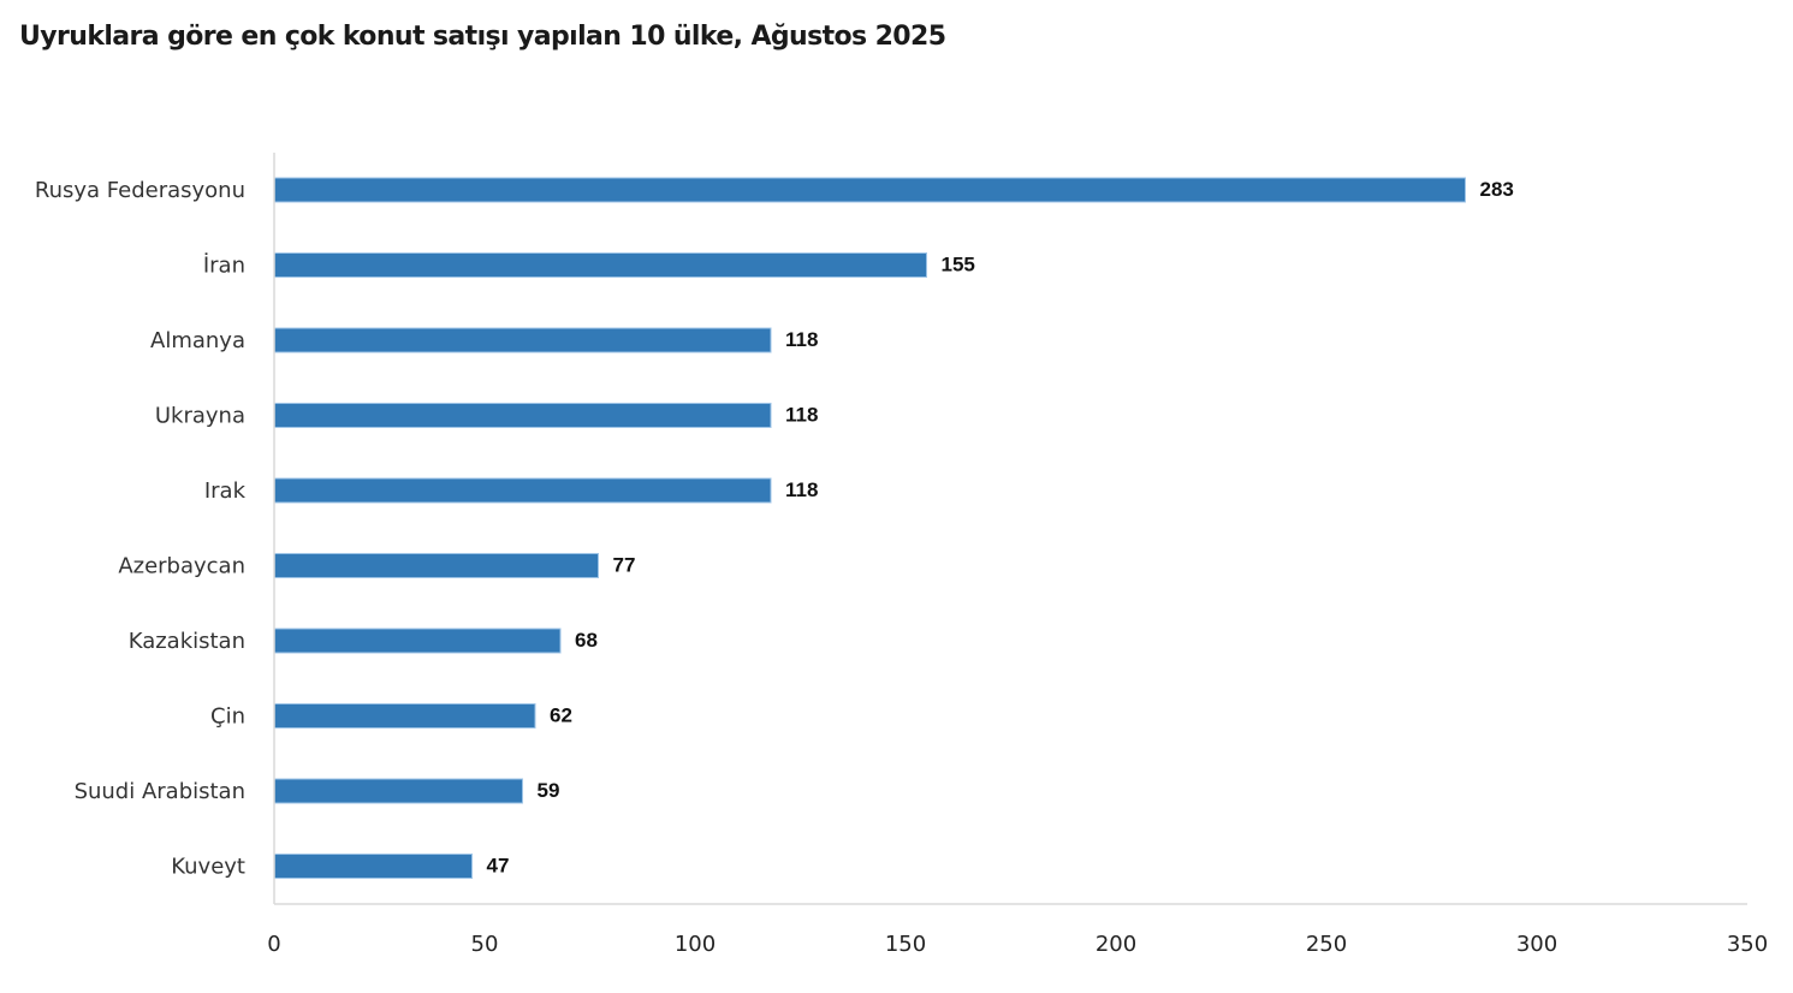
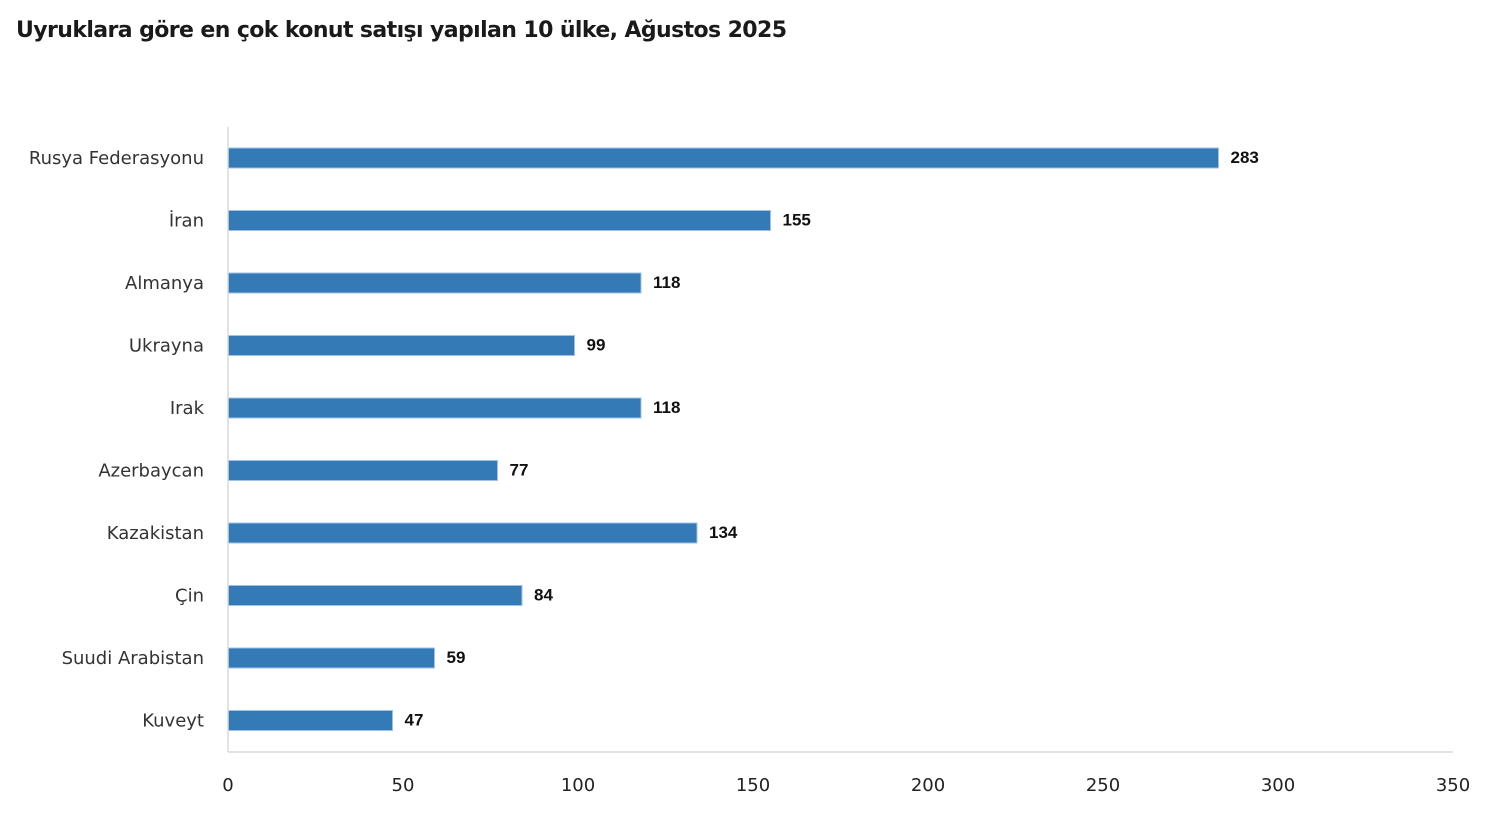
Ukrayna: 118 -> 99
Kazakistan: 68 -> 134
Çin: 62 -> 84
